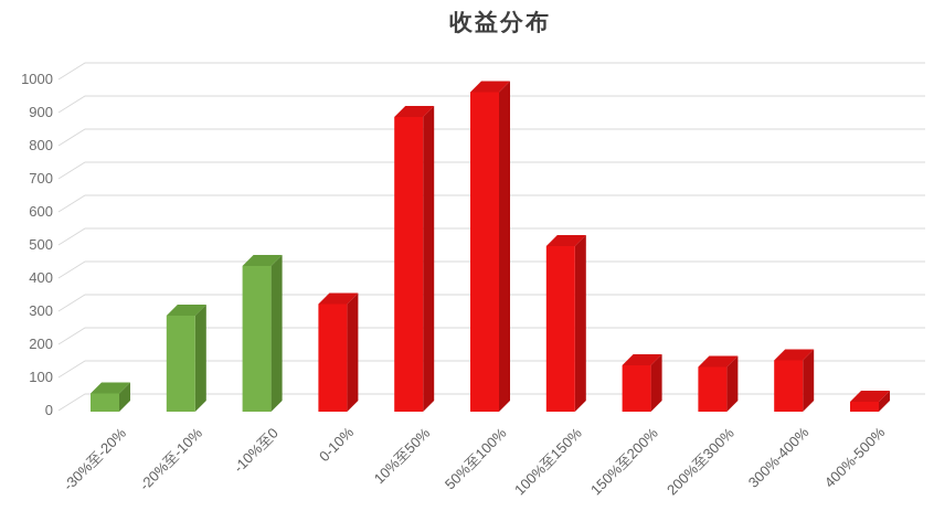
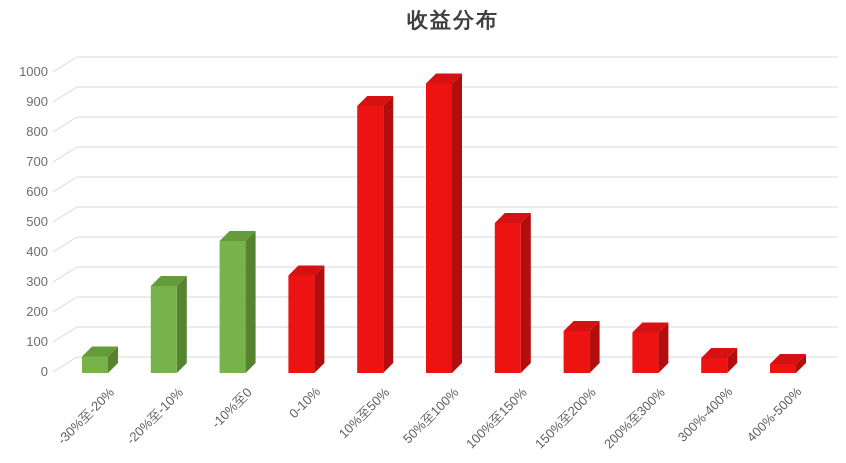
300%-400%: 160 -> 50
